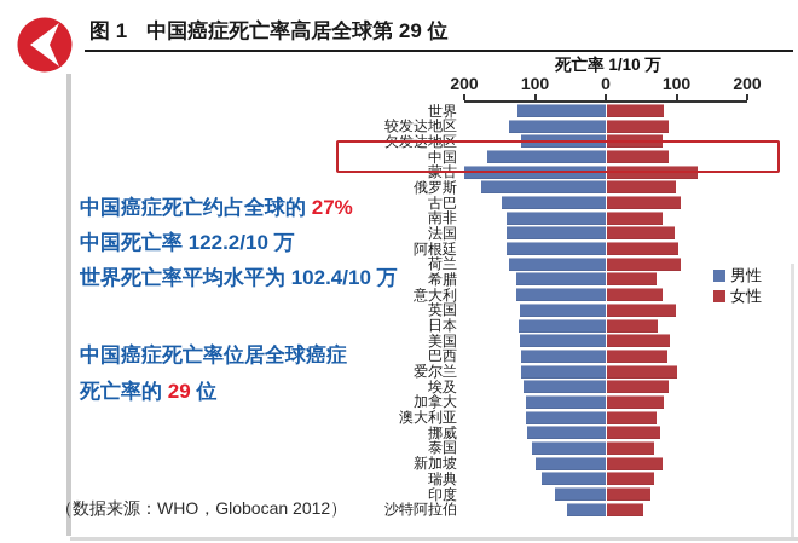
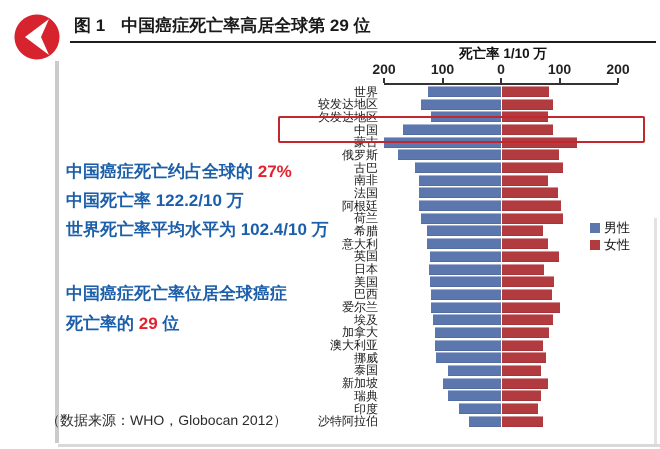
男性/泰国: 100 -> 90
女性/沙特阿拉伯: 50 -> 70
